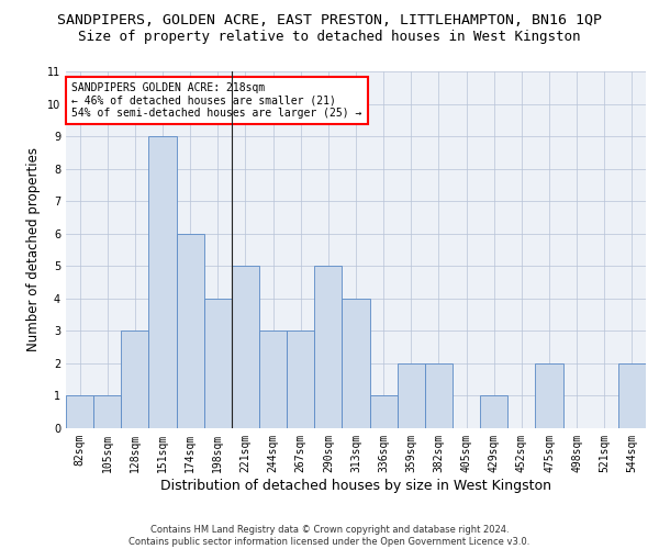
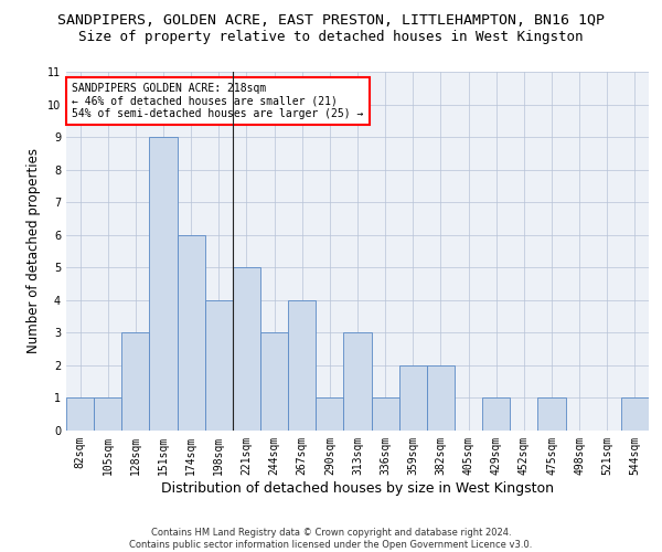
267sqm: 3 -> 4
290sqm: 5 -> 1
313sqm: 4 -> 3
475sqm: 2 -> 1
544sqm: 2 -> 1
